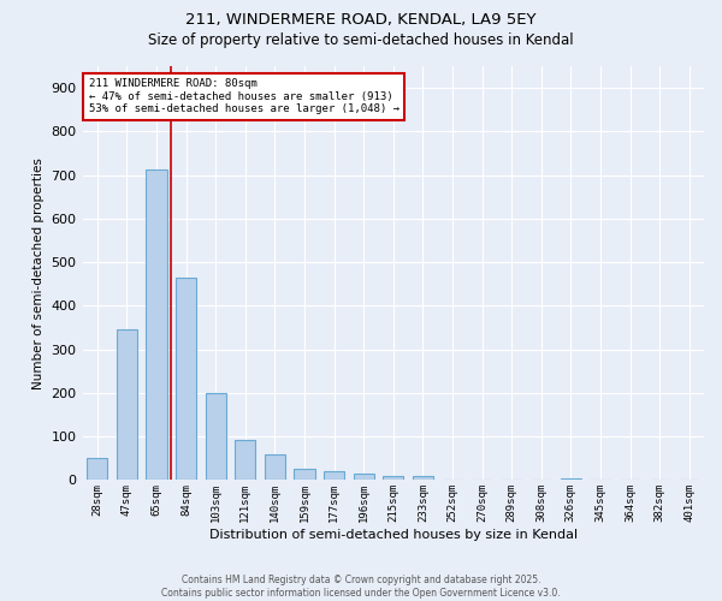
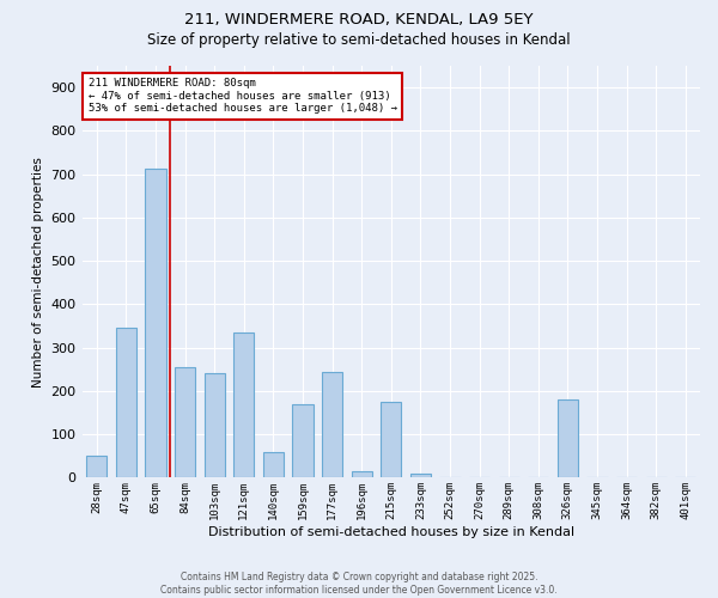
84sqm: 465 -> 255
103sqm: 200 -> 240
121sqm: 93 -> 335
159sqm: 27 -> 170
177sqm: 20 -> 245
215sqm: 10 -> 175
326sqm: 5 -> 180
